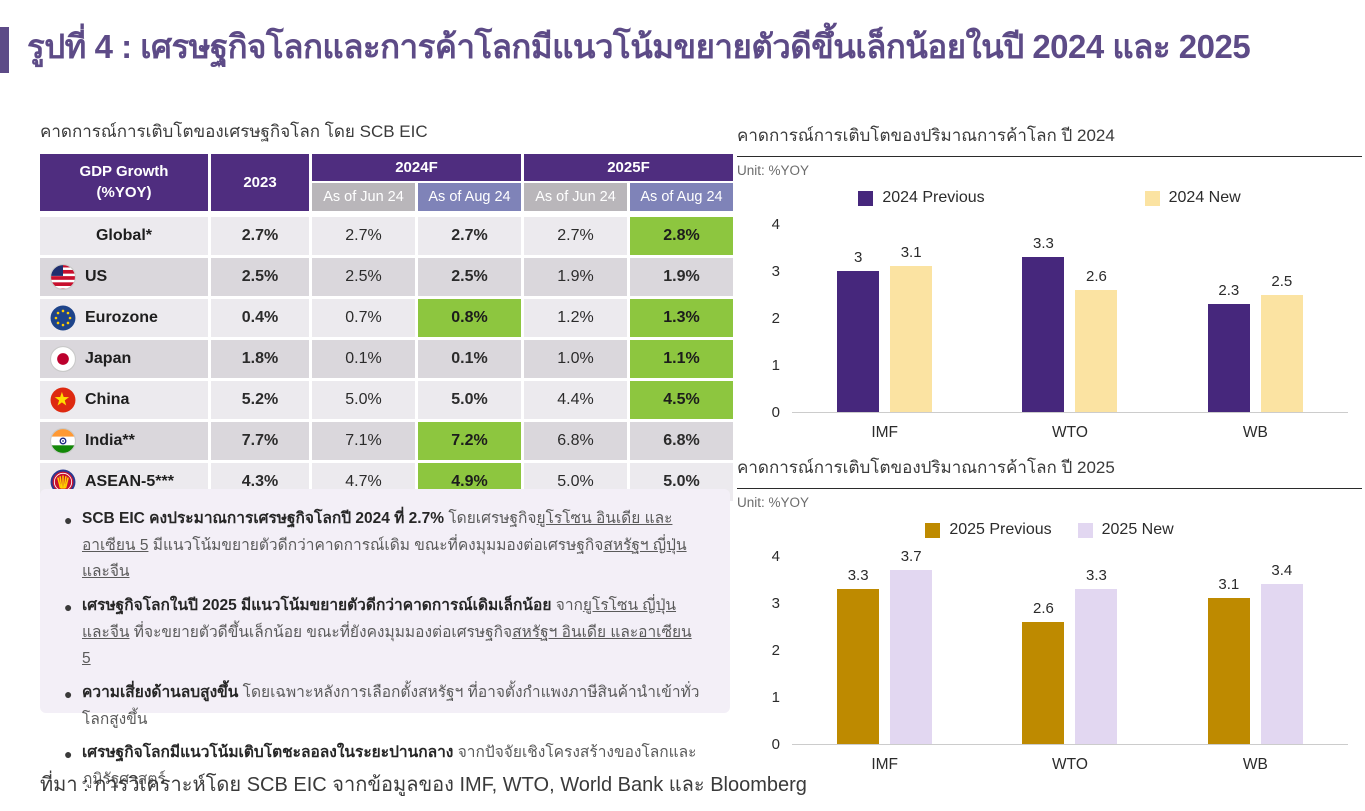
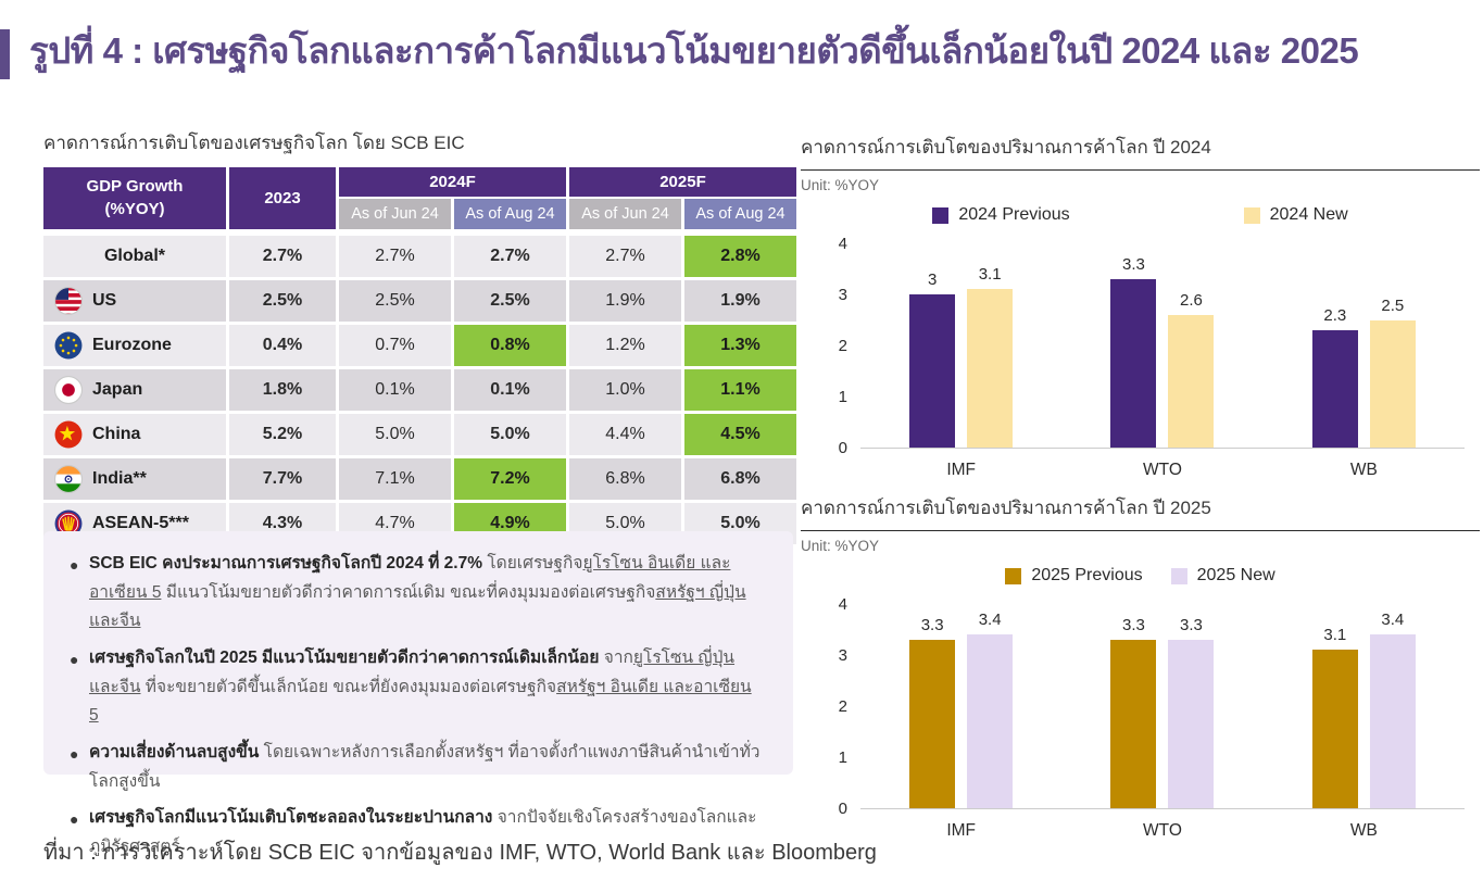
คาดการณ์การเติบโตของปริมาณการค้าโลก ปี 2025/2025 New/IMF: 3.7 -> 3.4
คาดการณ์การเติบโตของปริมาณการค้าโลก ปี 2025/2025 Previous/WTO: 2.6 -> 3.3
